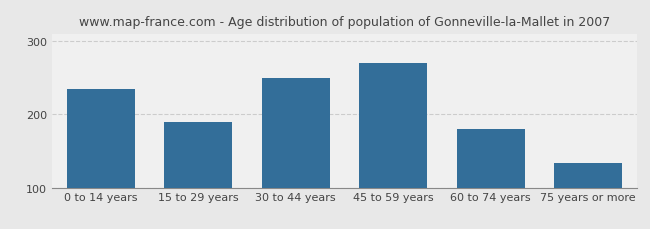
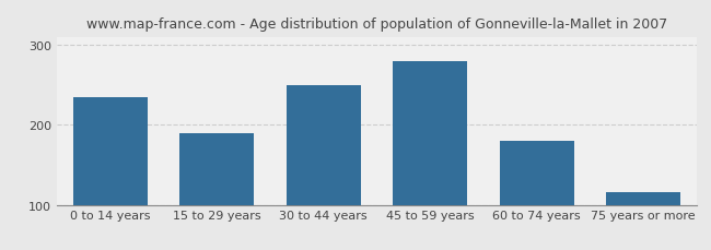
45 to 59 years: 270 -> 280
75 years or more: 134 -> 116
